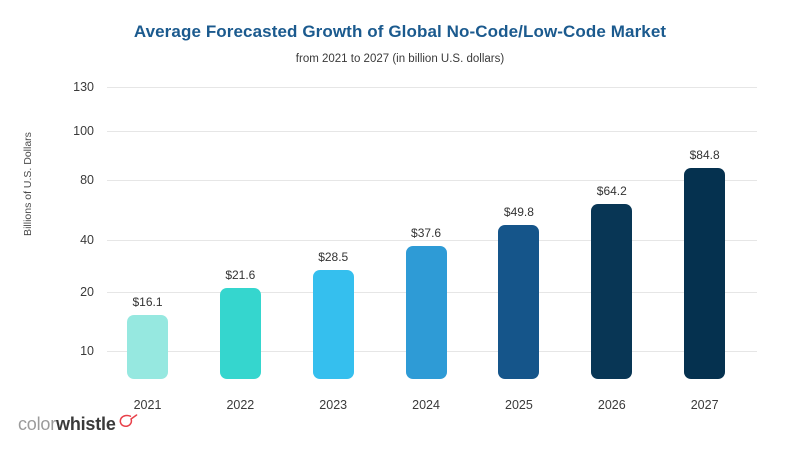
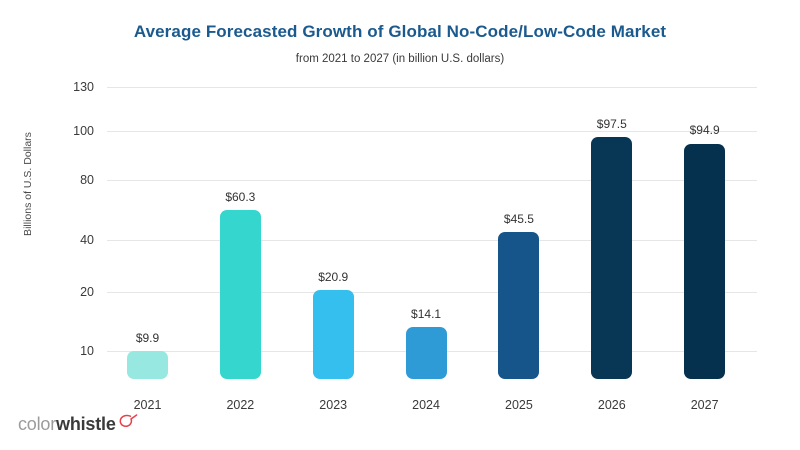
2021: $16.1 -> $9.9
2022: $21.6 -> $60.3
2023: $28.5 -> $20.9
2024: $37.6 -> $14.1
2025: $49.8 -> $45.5
2026: $64.2 -> $97.5
2027: $84.8 -> $94.9
